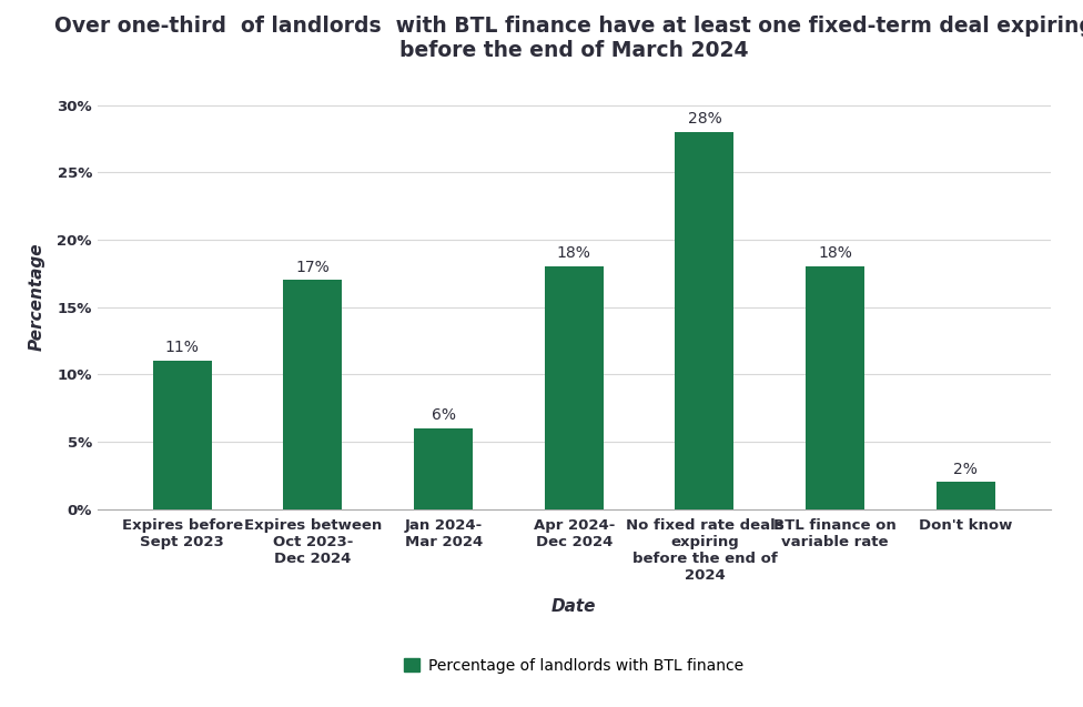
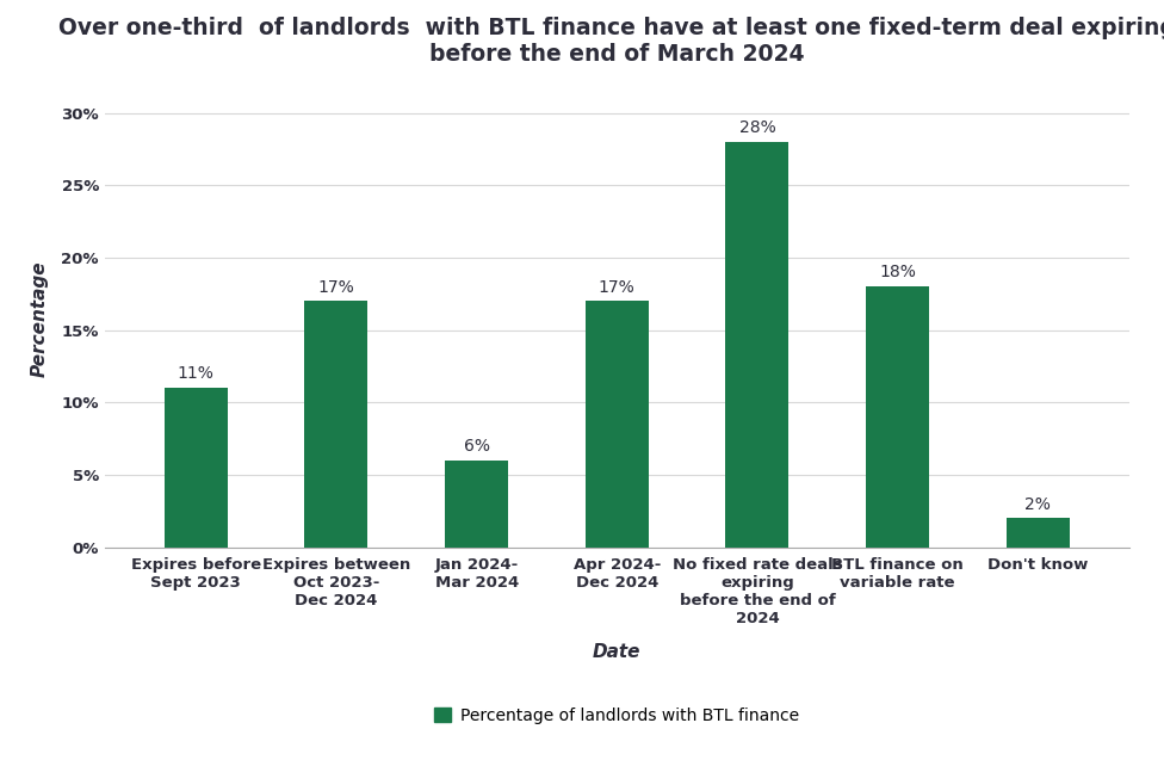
Apr 2024- Dec 2024: 18% -> 17%
